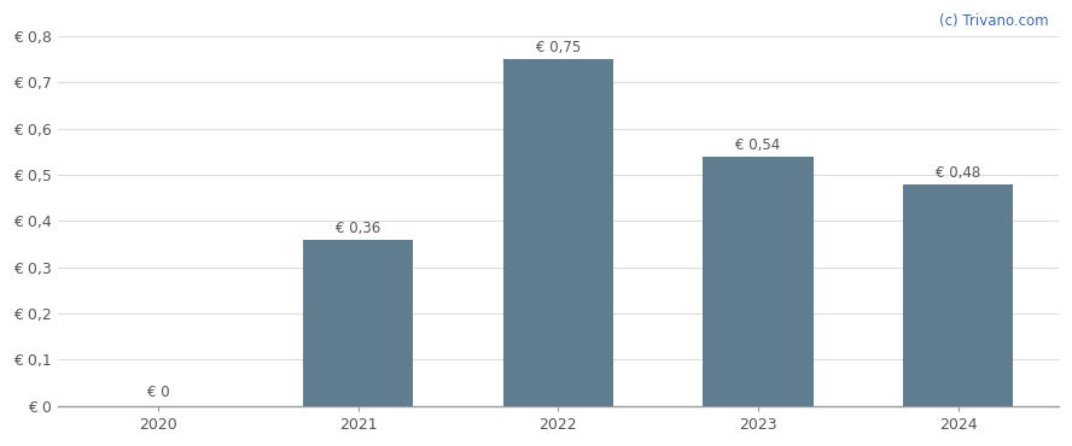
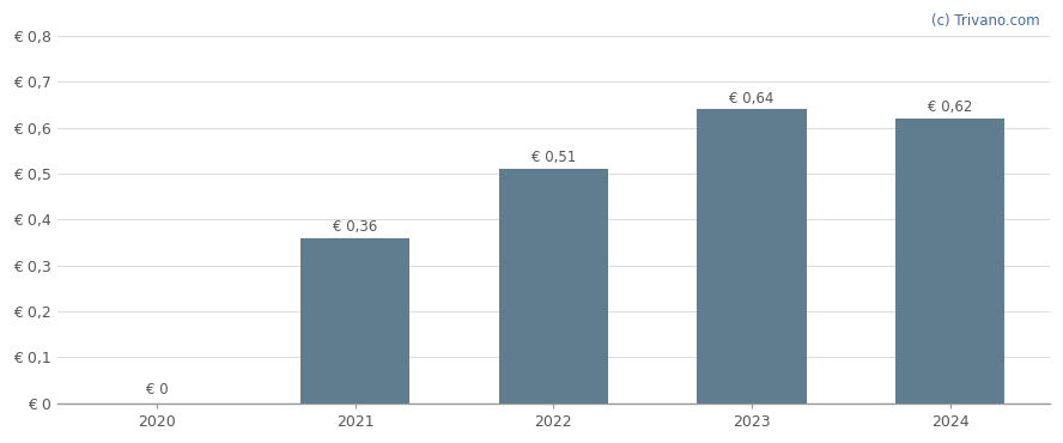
2022: 0,75 -> 0,51
2023: 0,54 -> 0,64
2024: 0,48 -> 0,62
